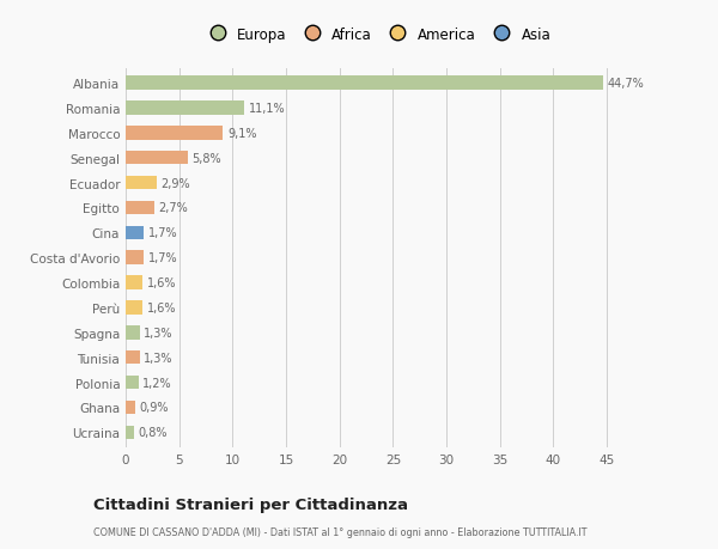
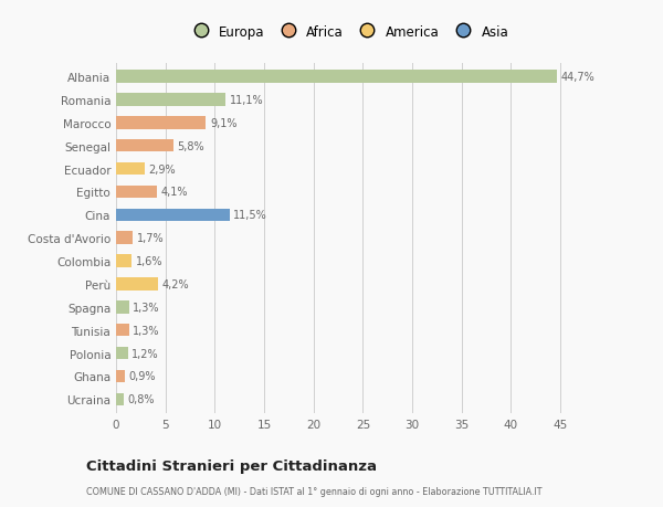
Egitto: 2,7% -> 4,1%
Cina: 1,7% -> 11,5%
Perù: 1,6% -> 4,2%
